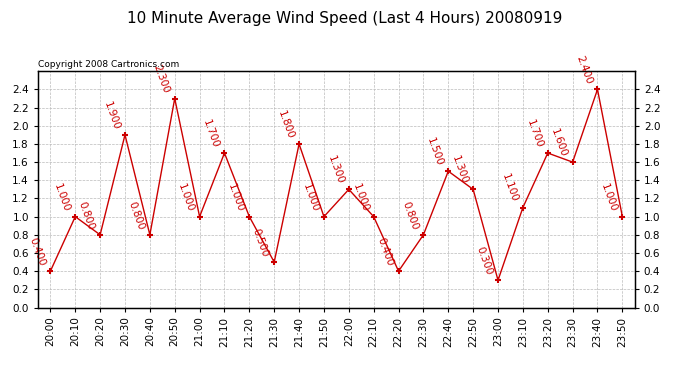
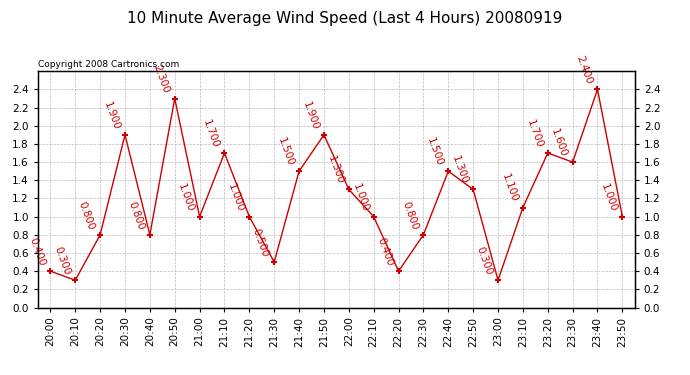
20:10: 1.000 -> 0.300
21:40: 1.800 -> 1.500
21:50: 1.000 -> 1.900
